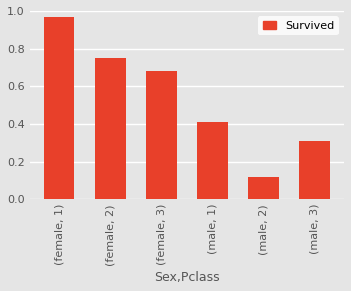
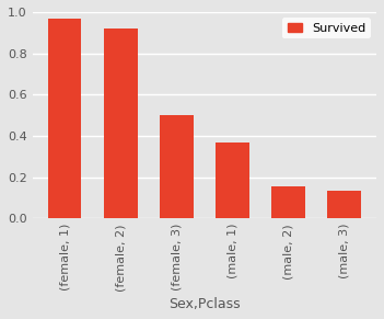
(female, 2): 0.75 -> 0.92
(female, 3): 0.68 -> 0.50
(male, 1): 0.41 -> 0.37
(male, 2): 0.12 -> 0.16
(male, 3): 0.31 -> 0.14
